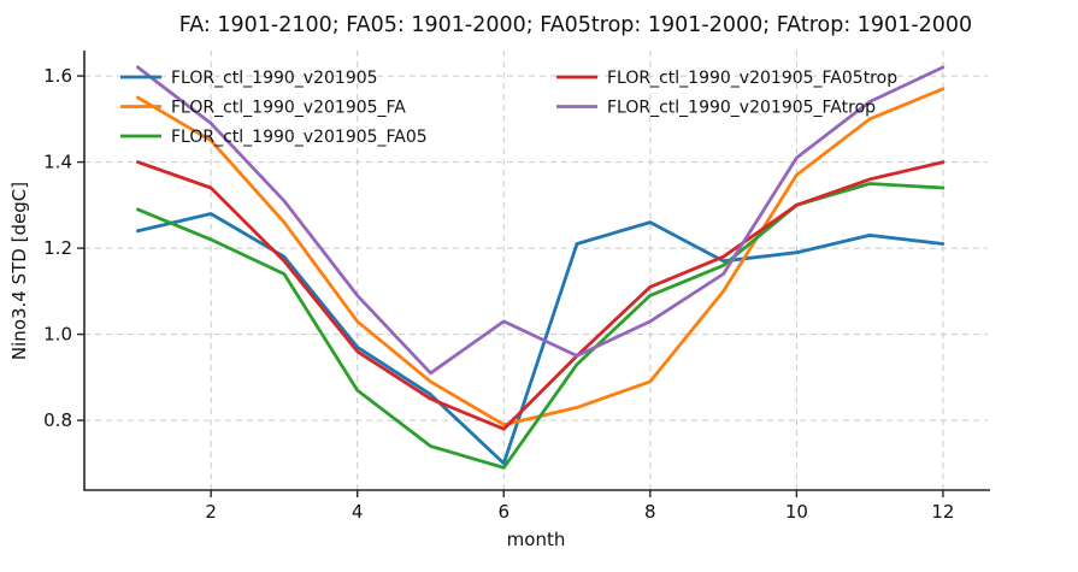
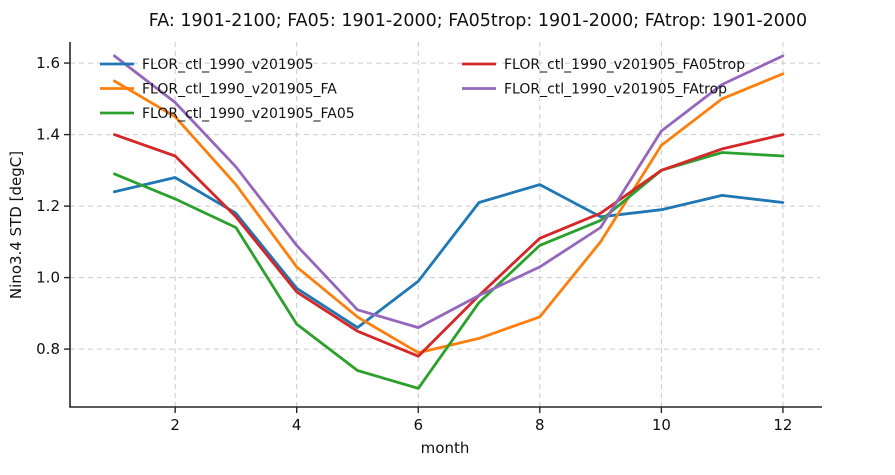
FLOR_ctl_1990_v201905/6: 0.70 -> 0.99
FLOR_ctl_1990_v201905_FAtrop/6: 1.03 -> 0.86
